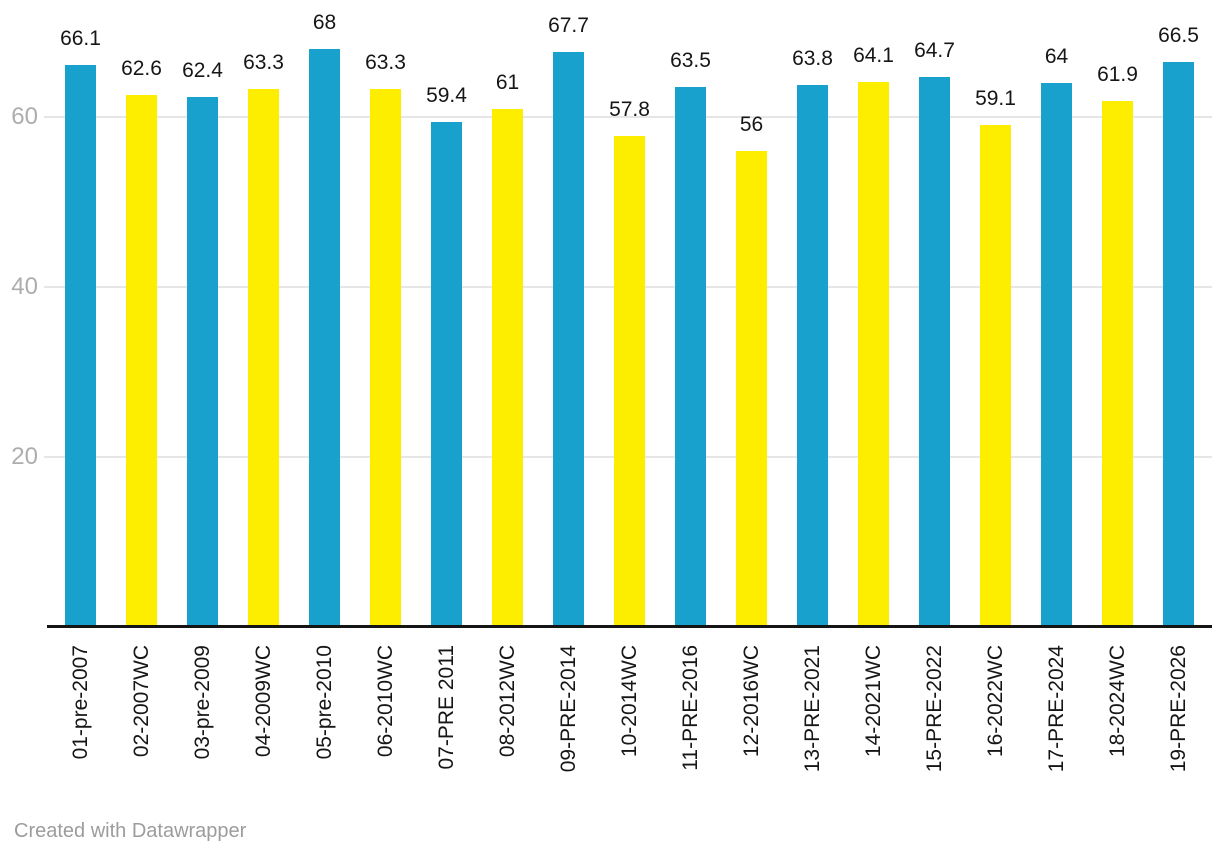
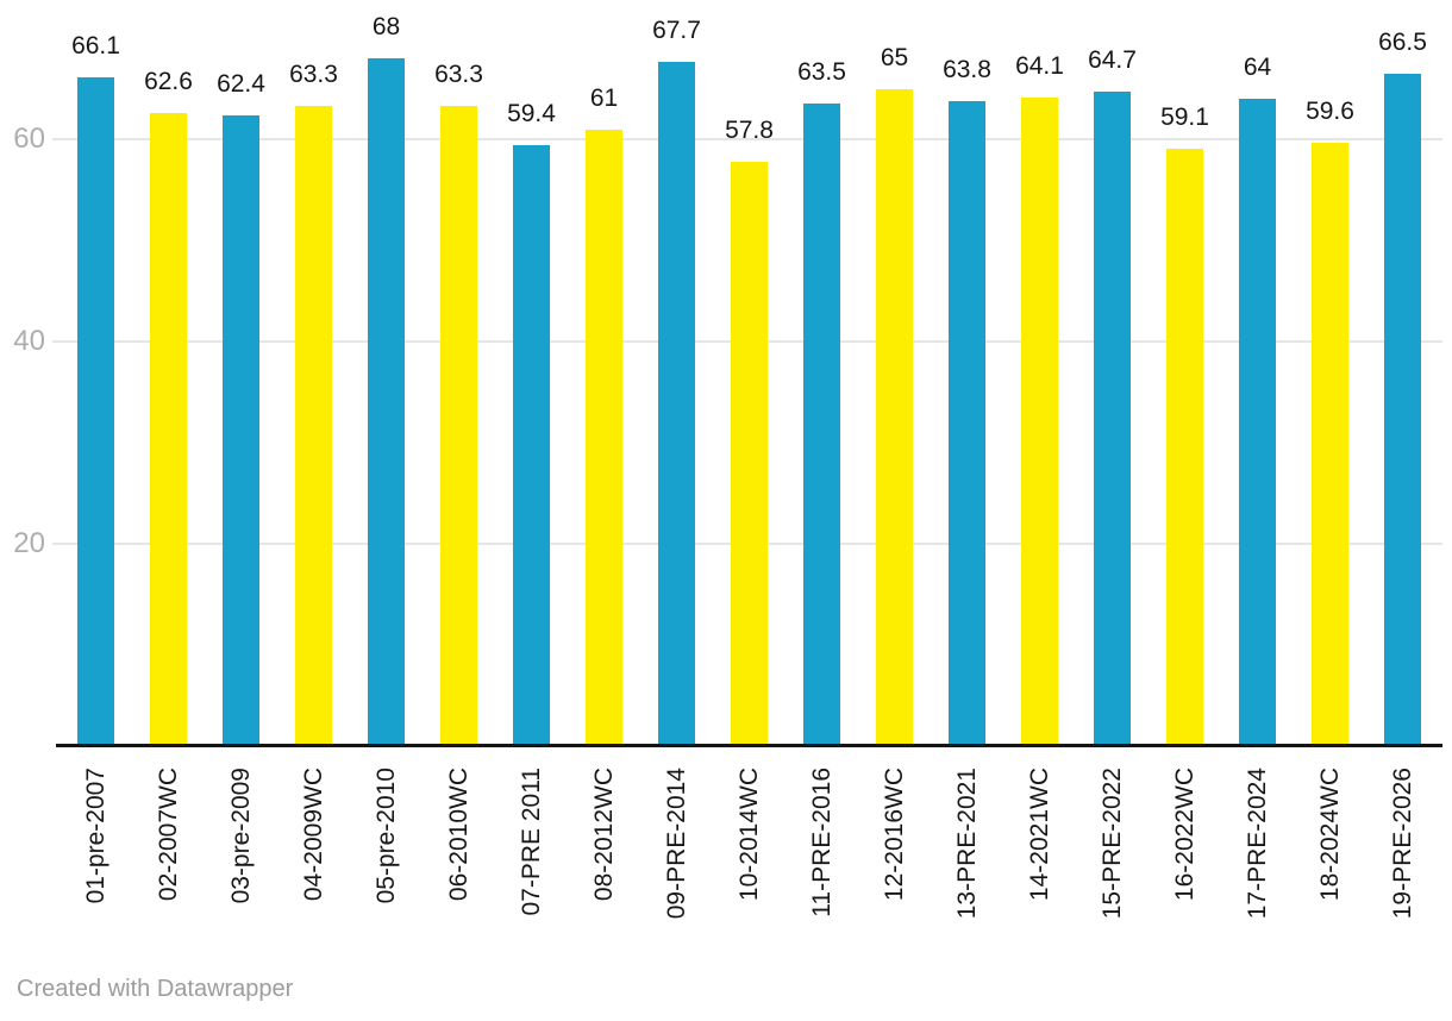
12-2016WC: 56 -> 65
18-2024WC: 61.9 -> 59.6
